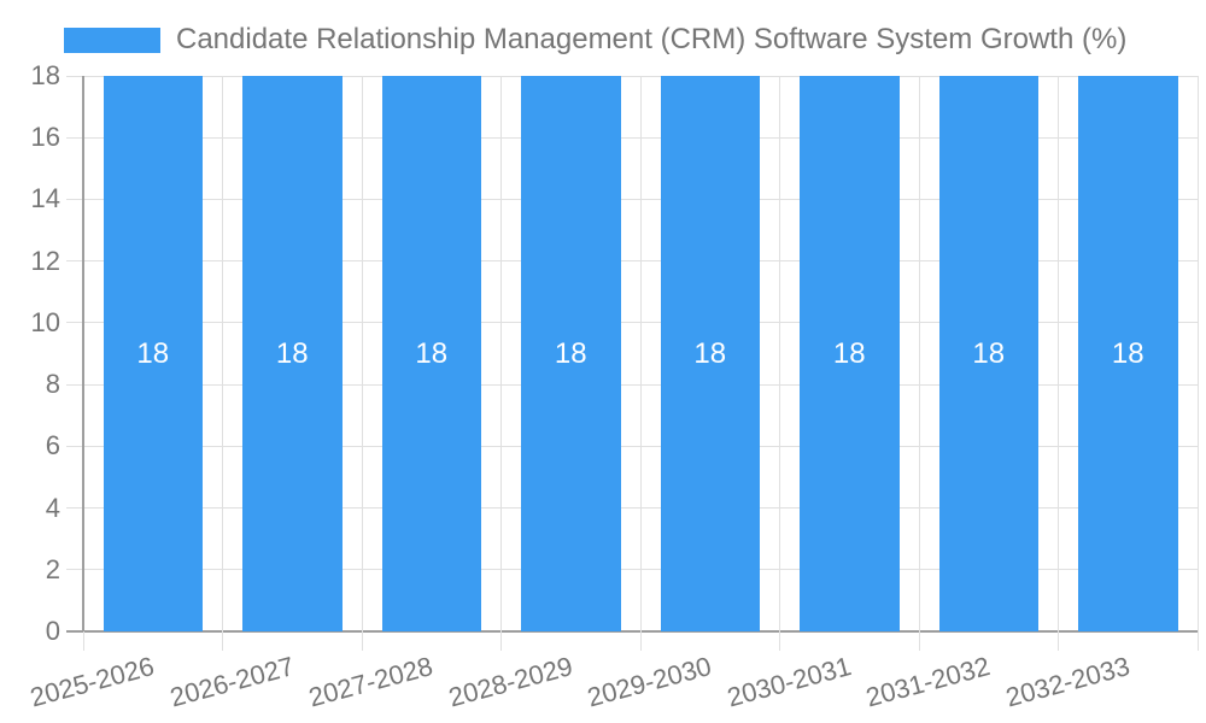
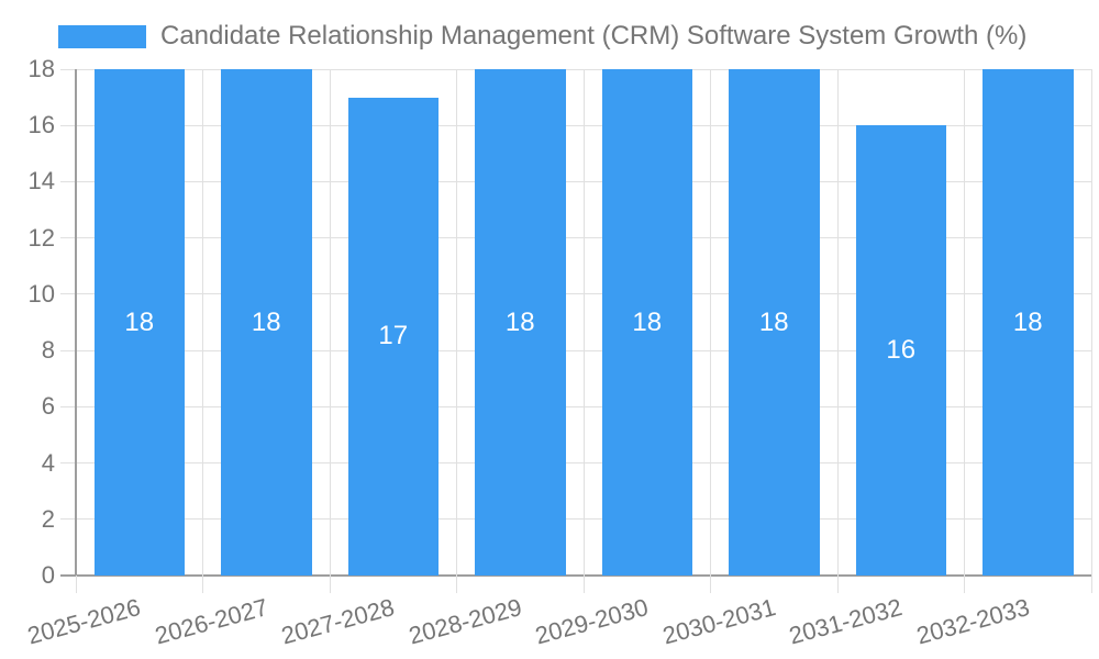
2027-2028: 18 -> 17
2031-2032: 18 -> 16
